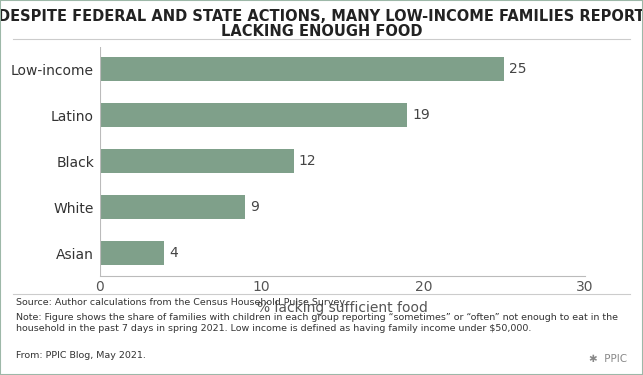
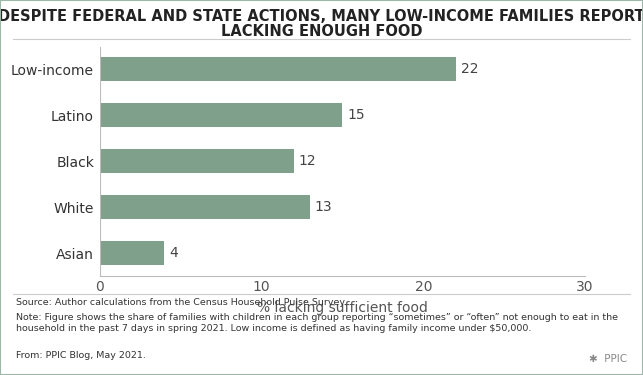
Low-income: 25 -> 22
Latino: 19 -> 15
White: 9 -> 13
